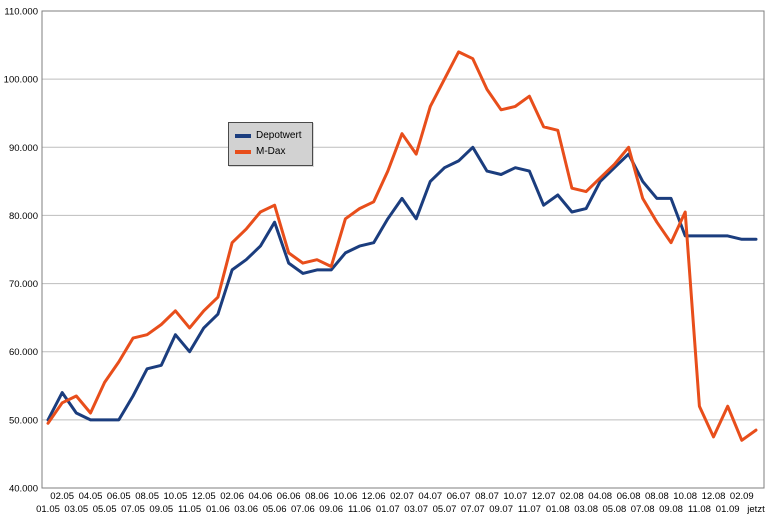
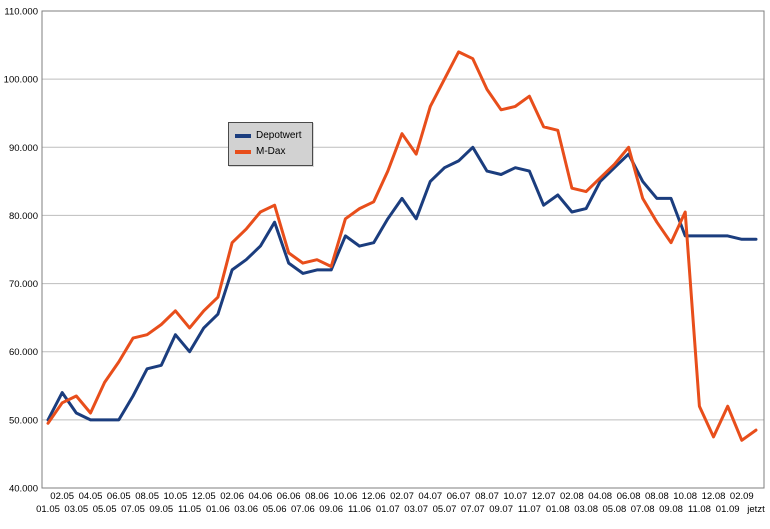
Depotwert/10.06: 74000 -> 77000
